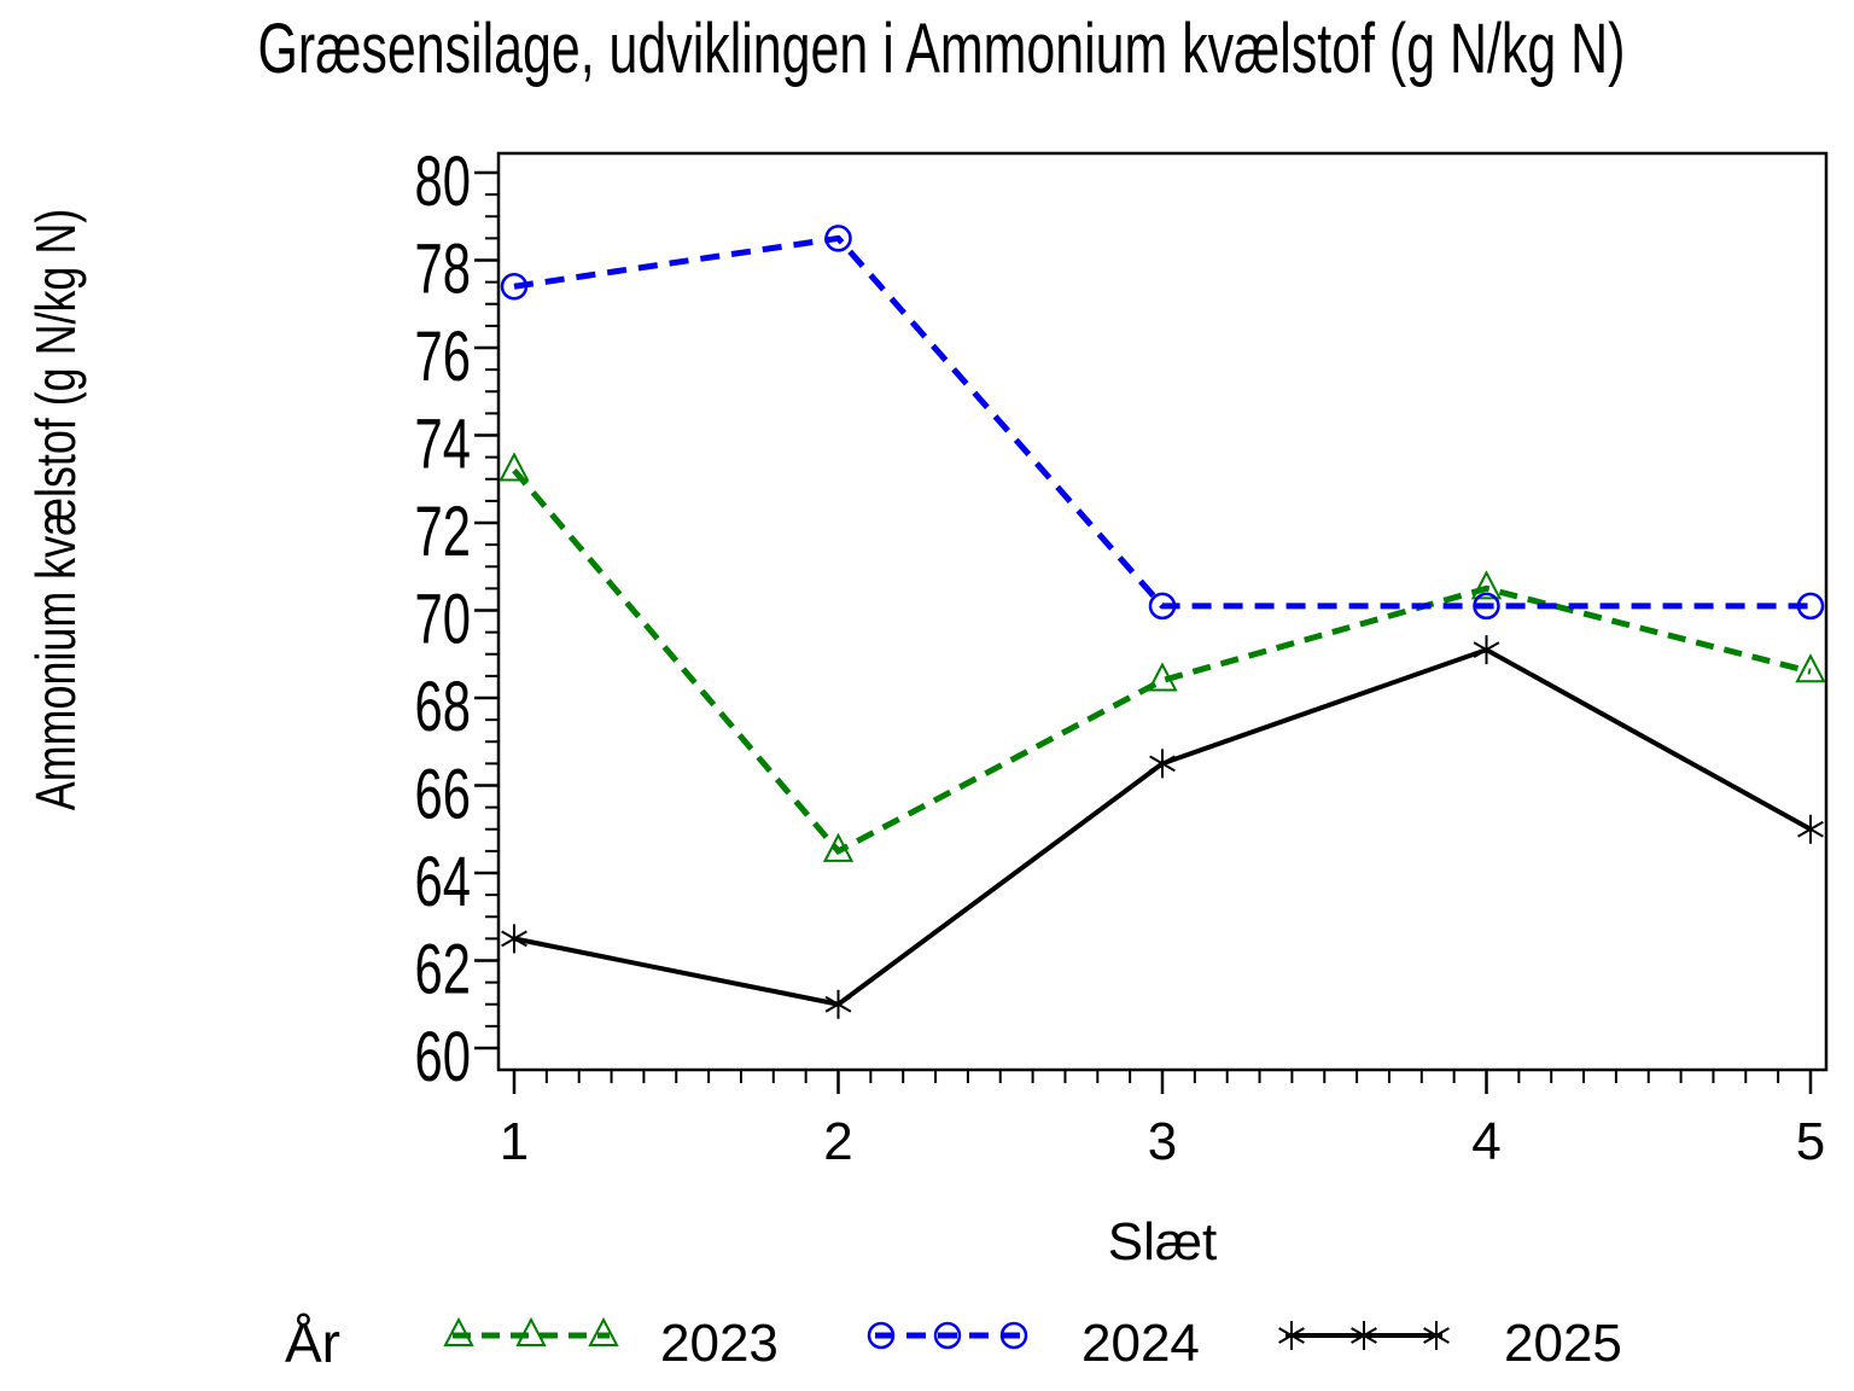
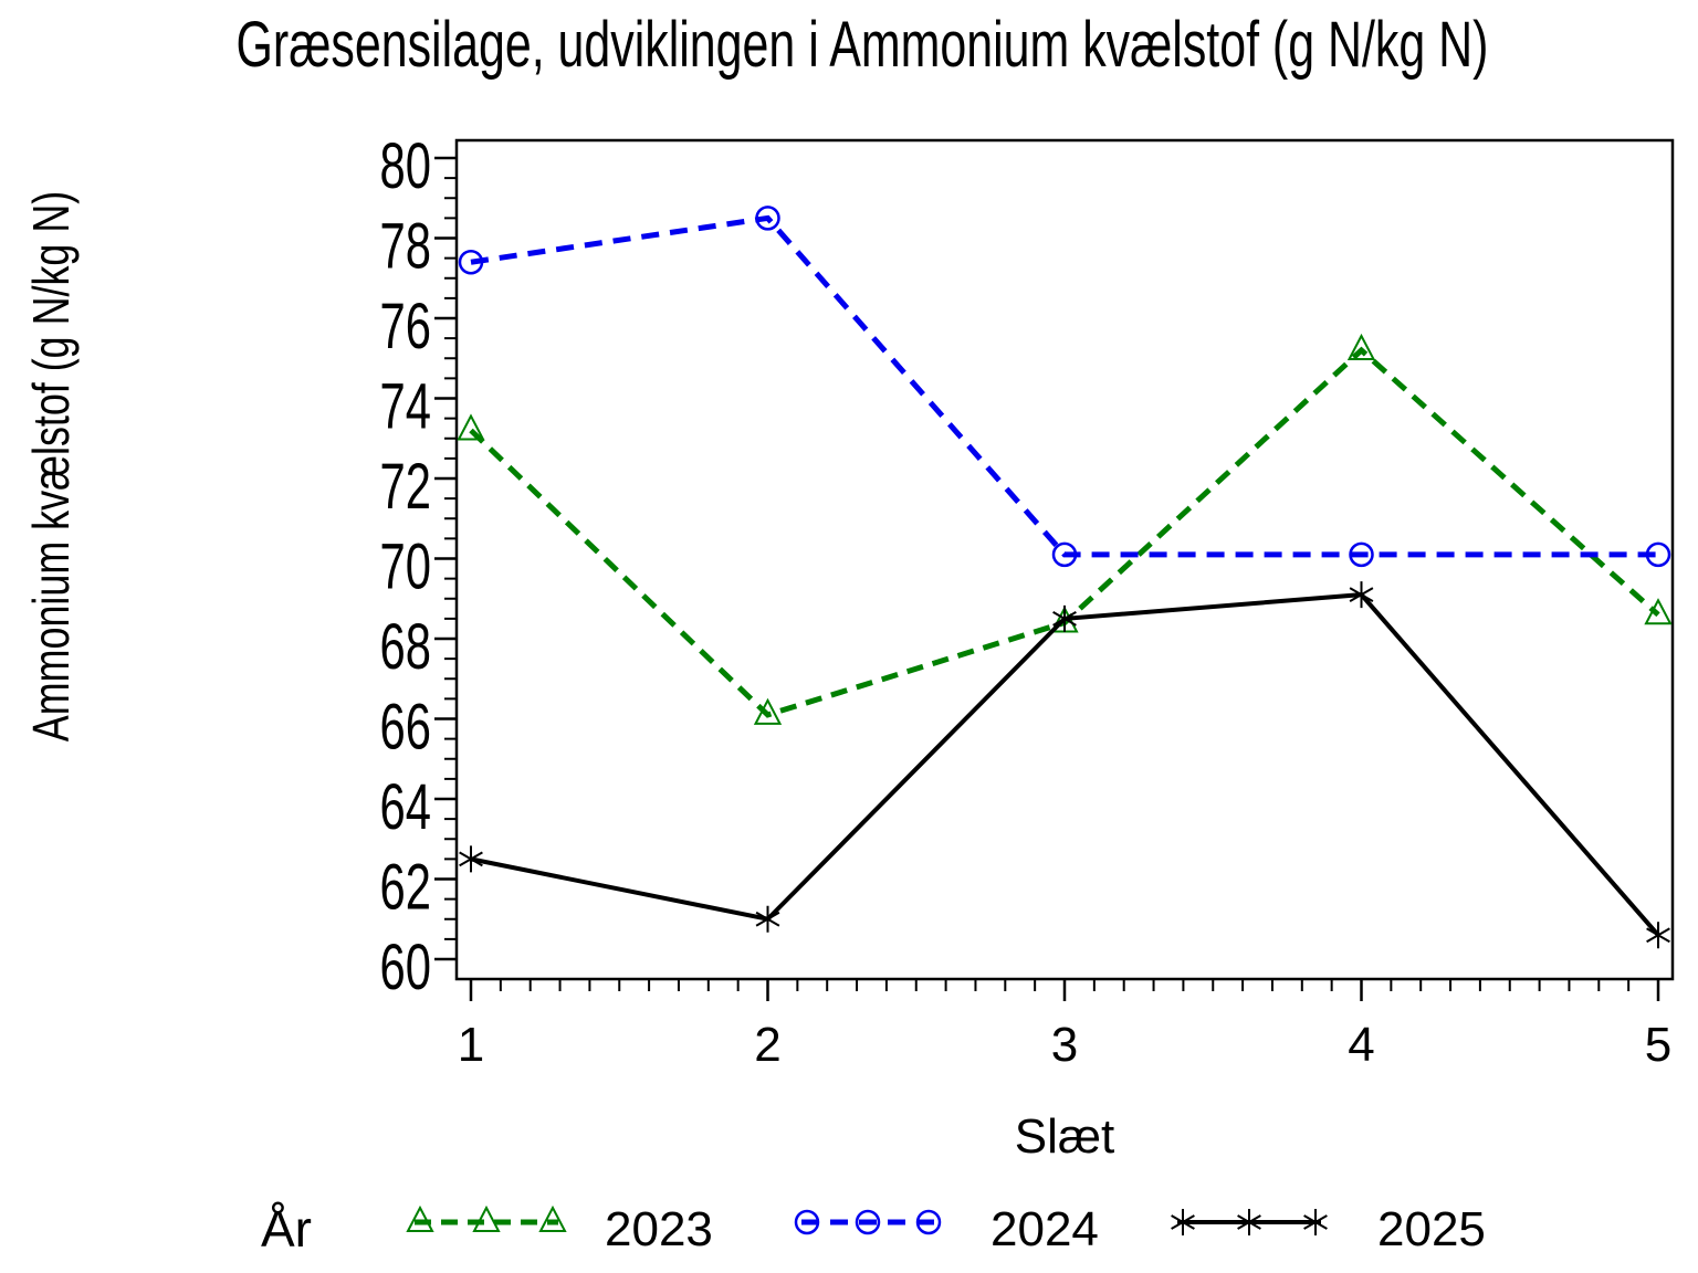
2023/2: 64.5 -> 66.1
2025/3: 66.5 -> 68.5
2023/4: 70.5 -> 75.2
2025/5: 65.0 -> 60.6
